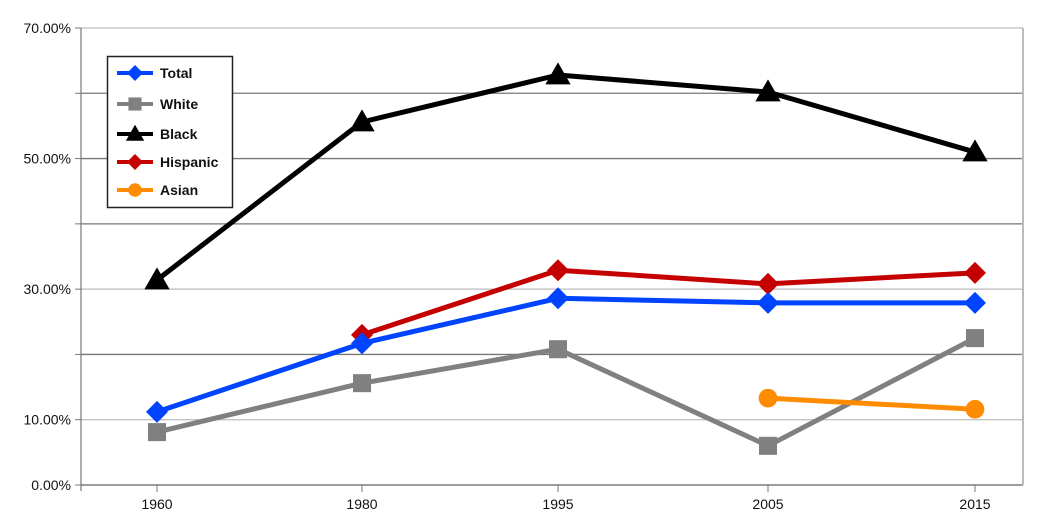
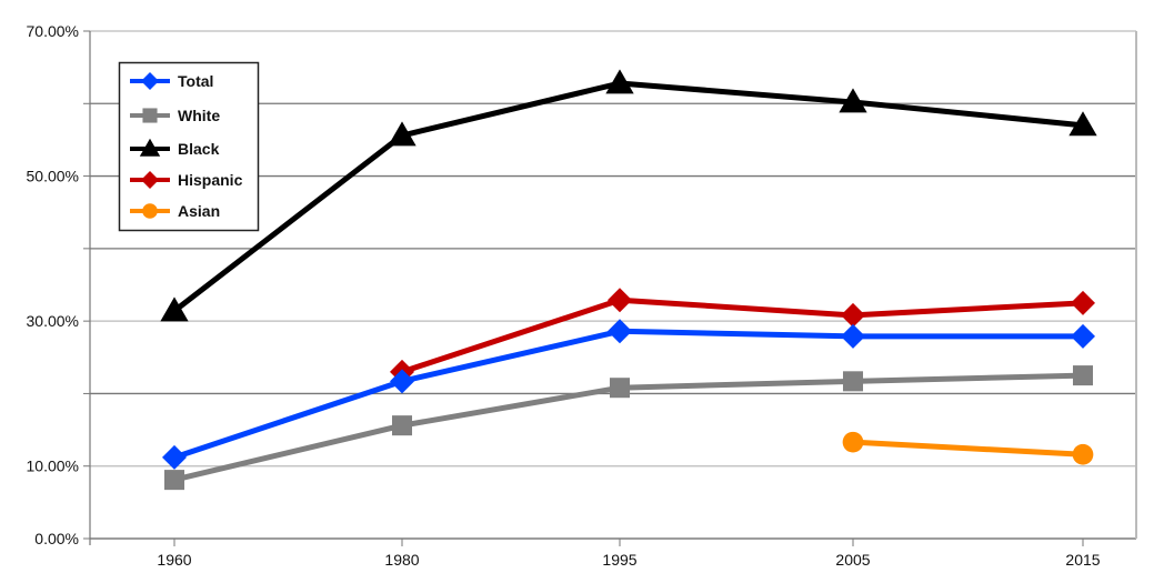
White/2005: 6% -> 22%
Black/2015: 51% -> 57%
